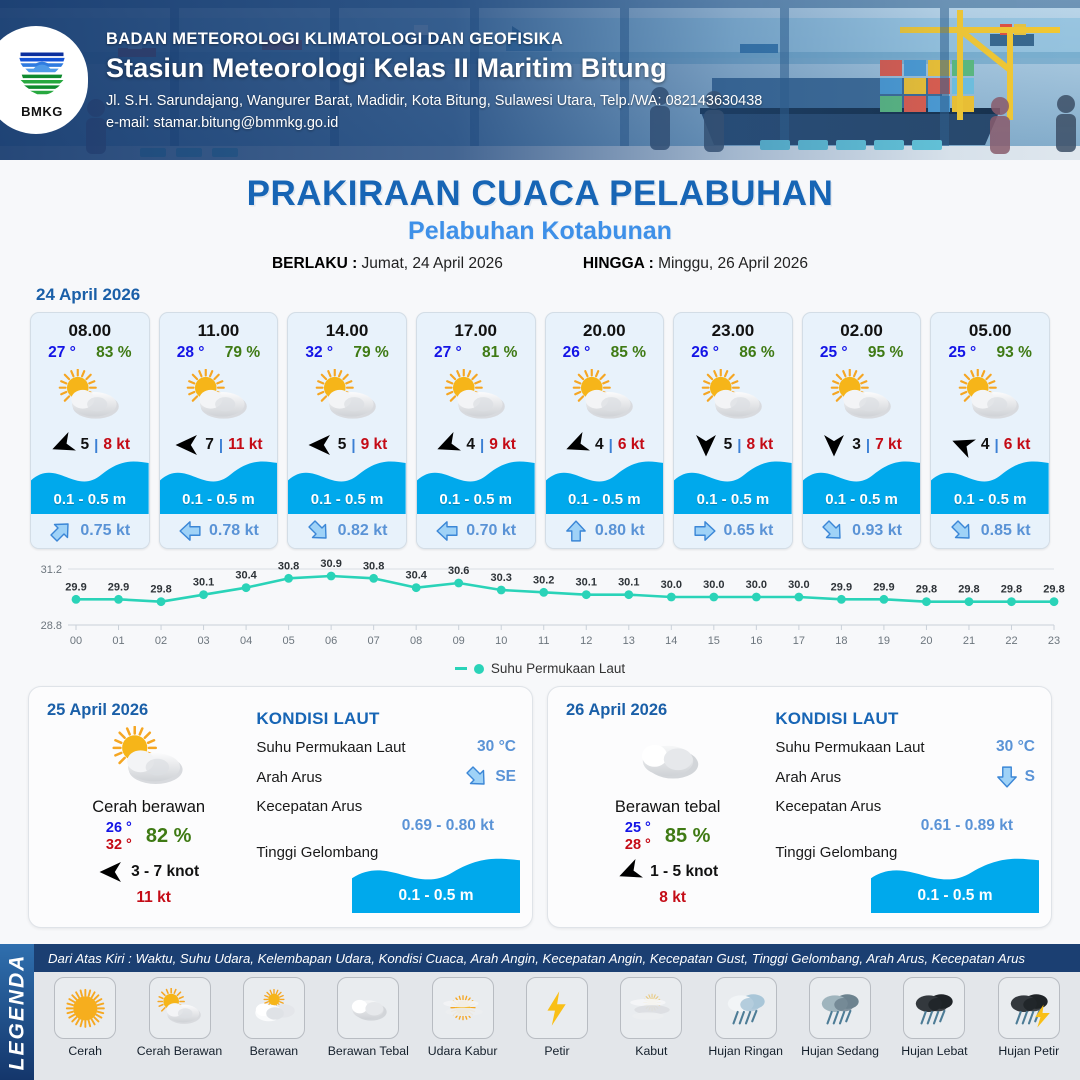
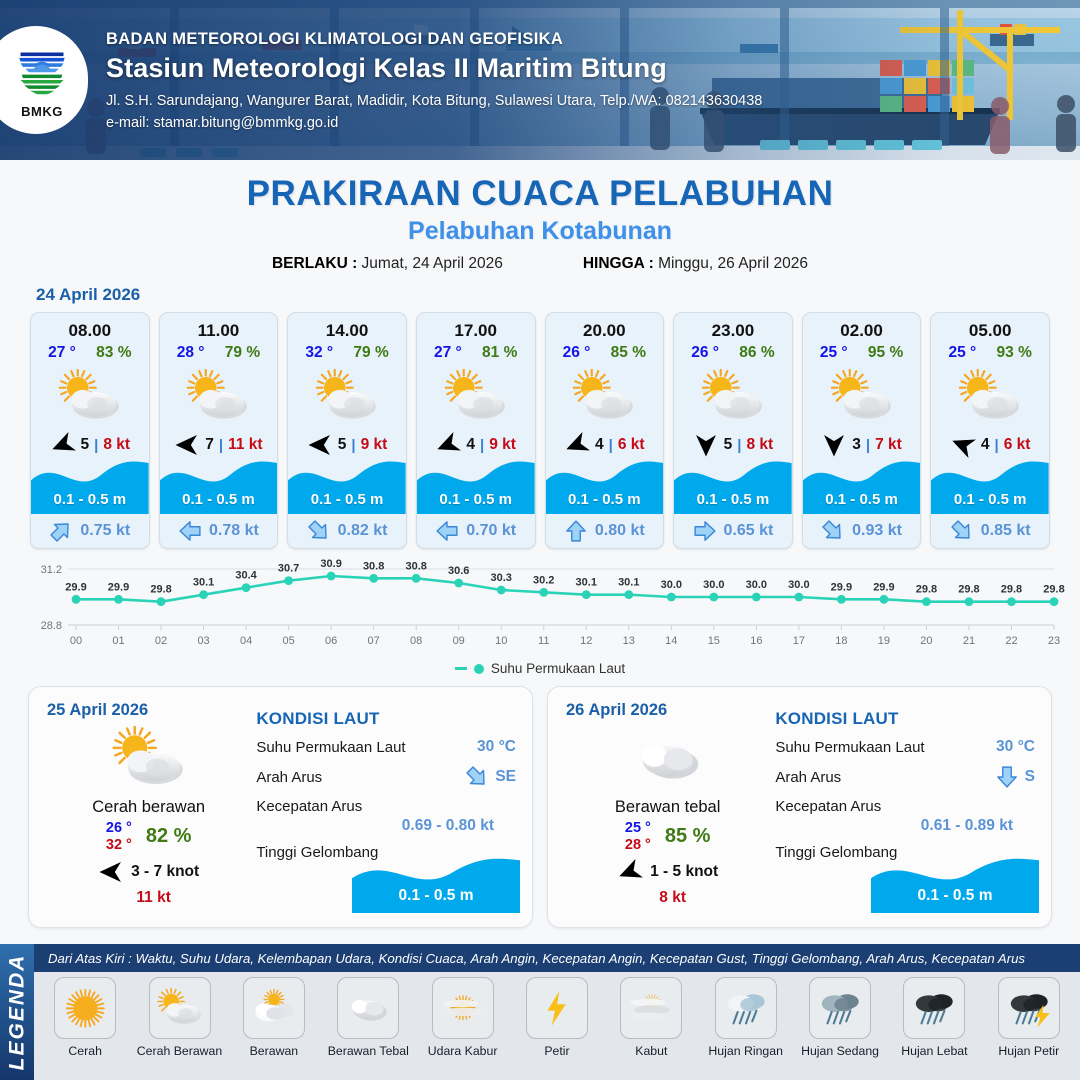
05: 30.8 -> 30.7
08: 30.4 -> 30.8
